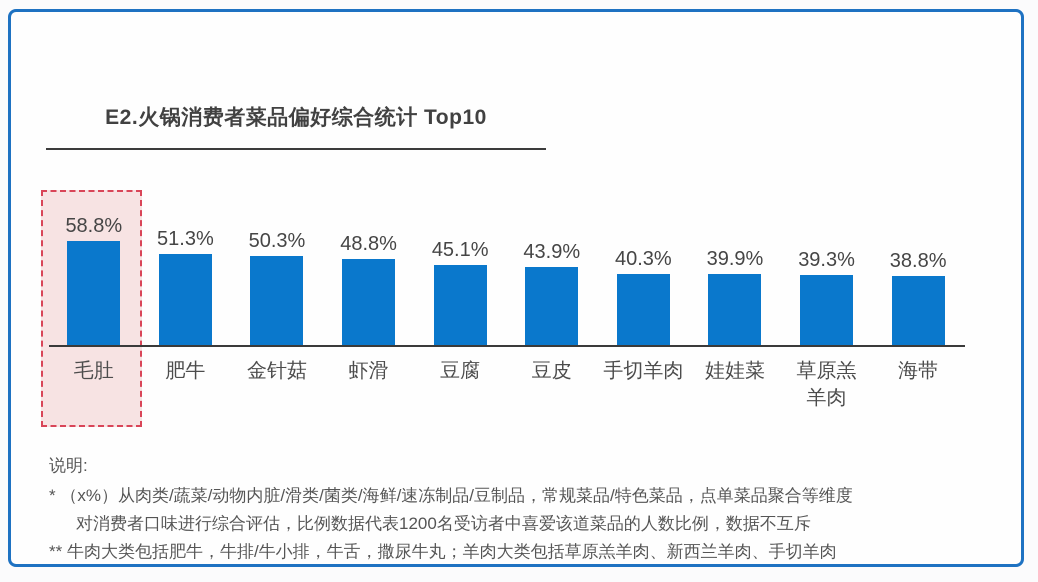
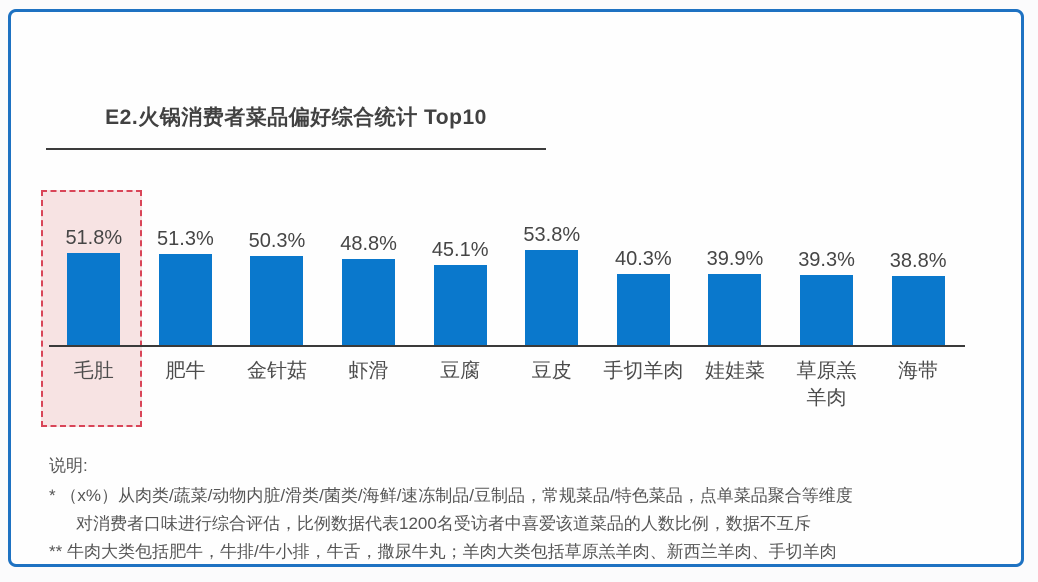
毛肚: 58.8% -> 51.8%
豆皮: 43.9% -> 53.8%
